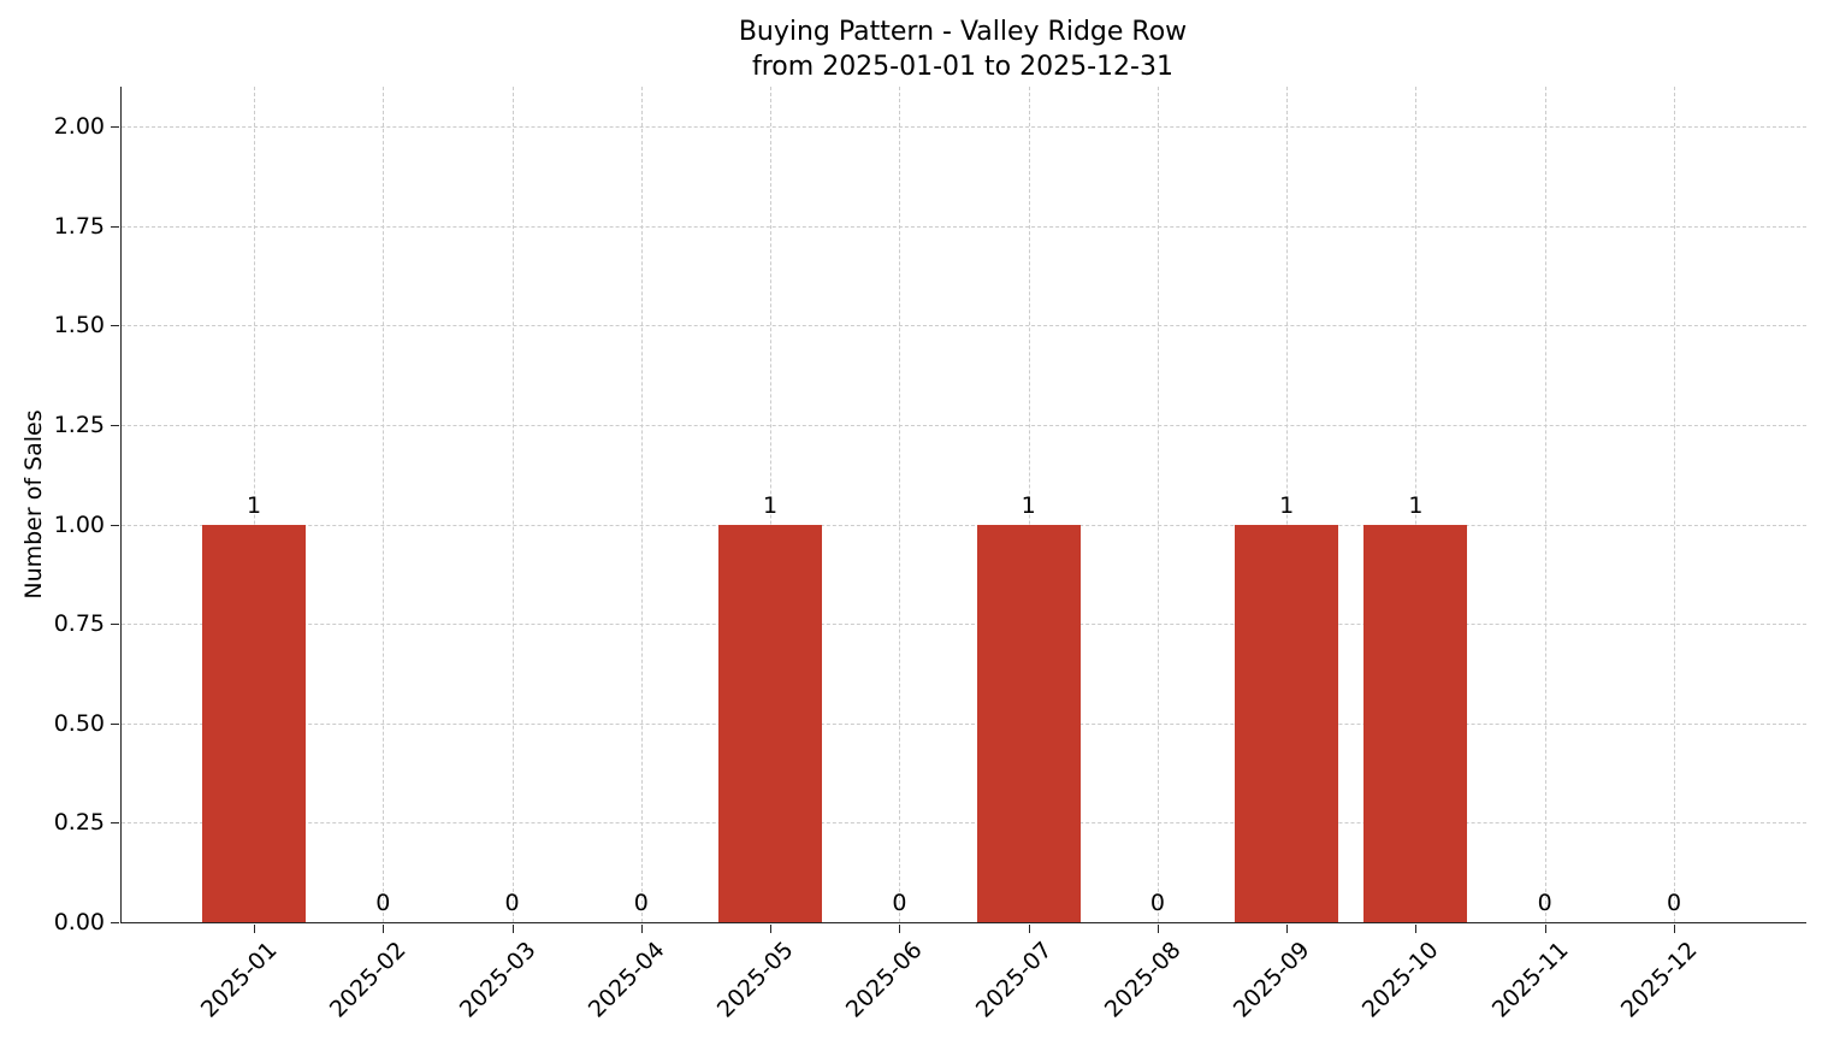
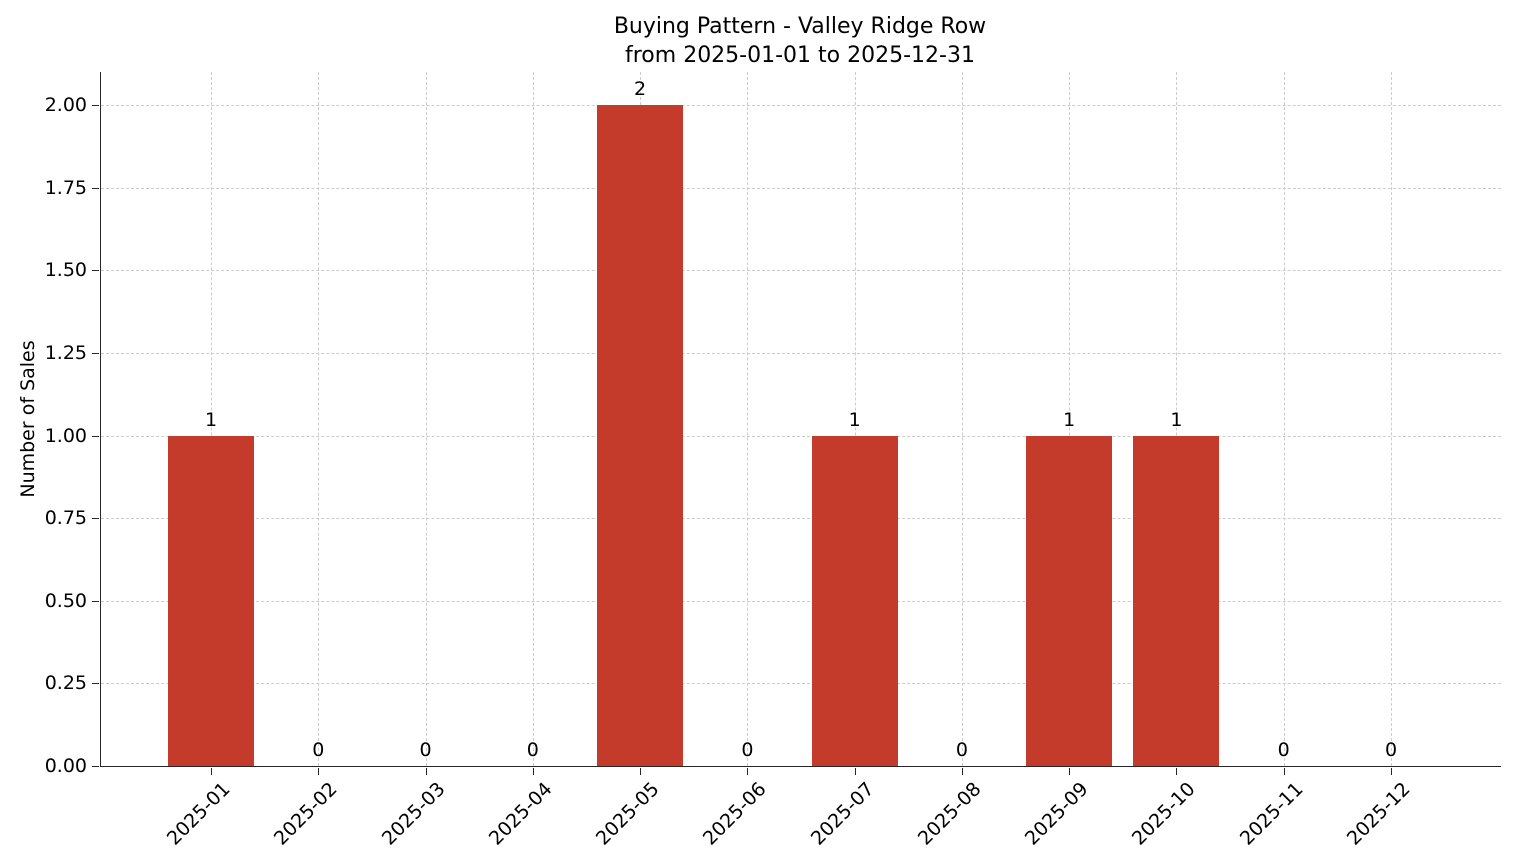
2025-05: 1 -> 2
